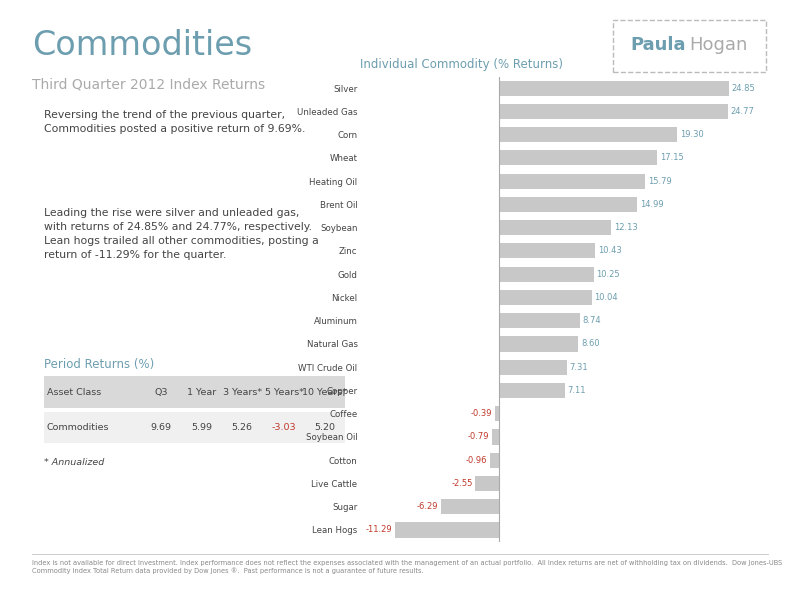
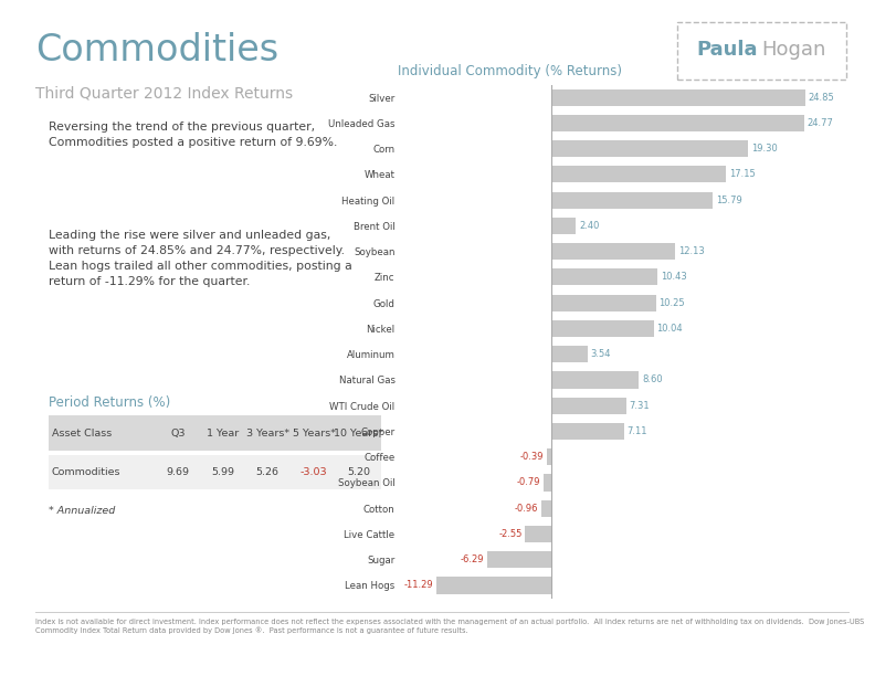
Brent Oil: 14.99 -> 2.40
Aluminum: 8.74 -> 3.54
